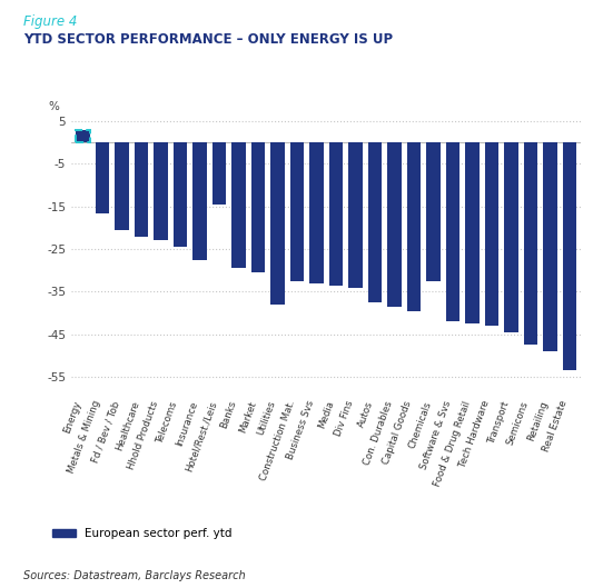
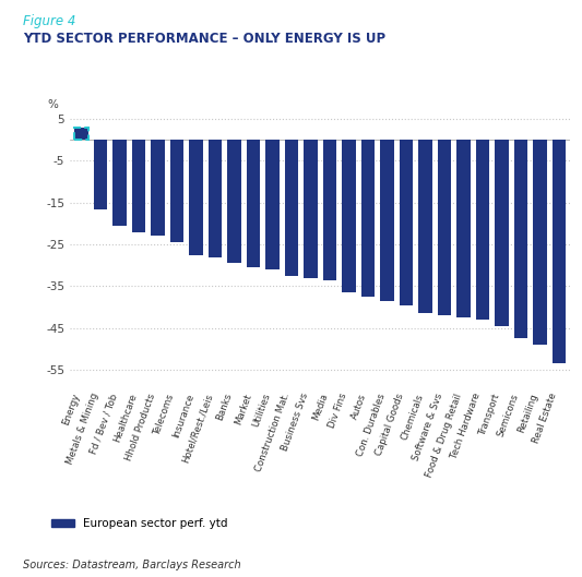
Hotel/Rest./Leis: -14.5 -> -28.0
Utilities: -38.0 -> -31.0
Div Fins: -34.0 -> -36.5
Chemicals: -32.5 -> -41.5
